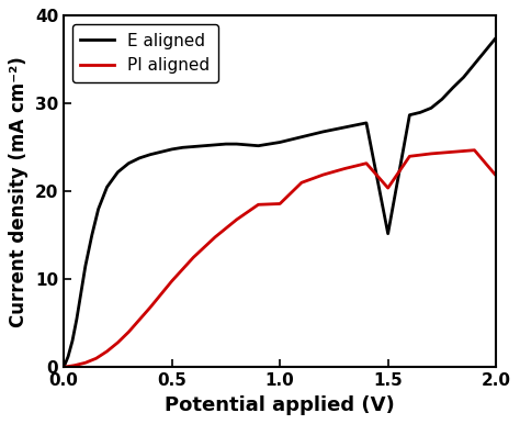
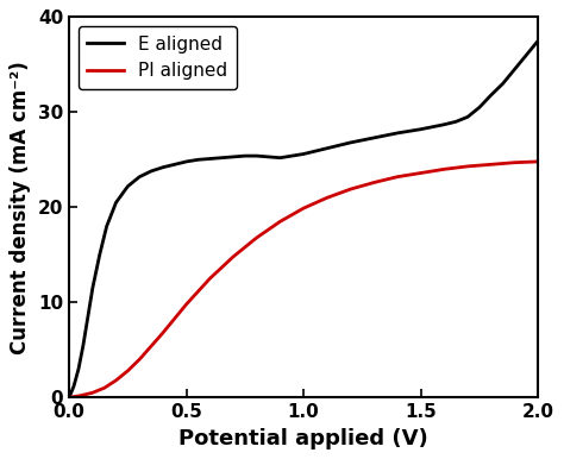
PI aligned/1.0: 18.6 -> 19.9
E aligned/1.5: 15.2 -> 28.2
PI aligned/1.5: 20.4 -> 23.6
PI aligned/2.0: 21.8 -> 24.8
